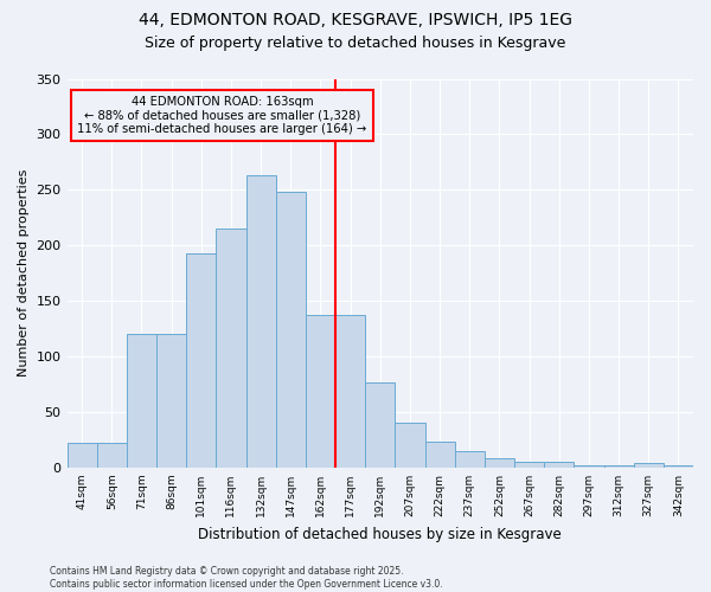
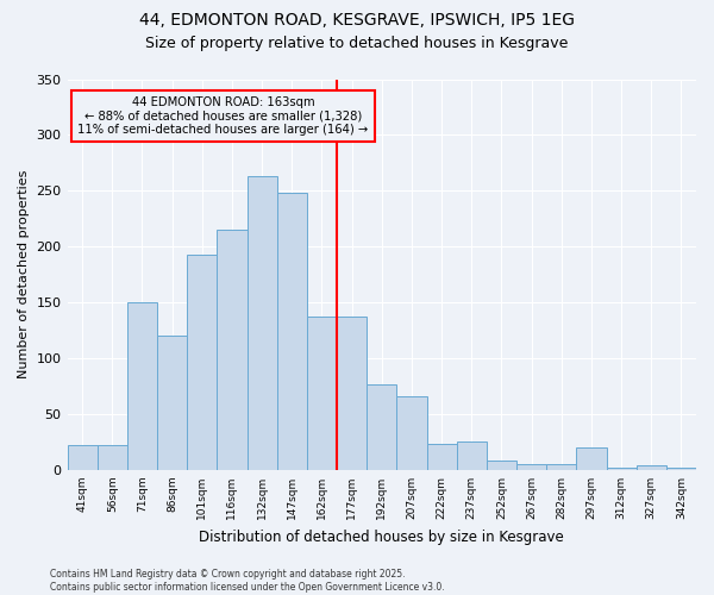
71sqm: 120 -> 150
207sqm: 40 -> 66
237sqm: 15 -> 26
297sqm: 2 -> 20
